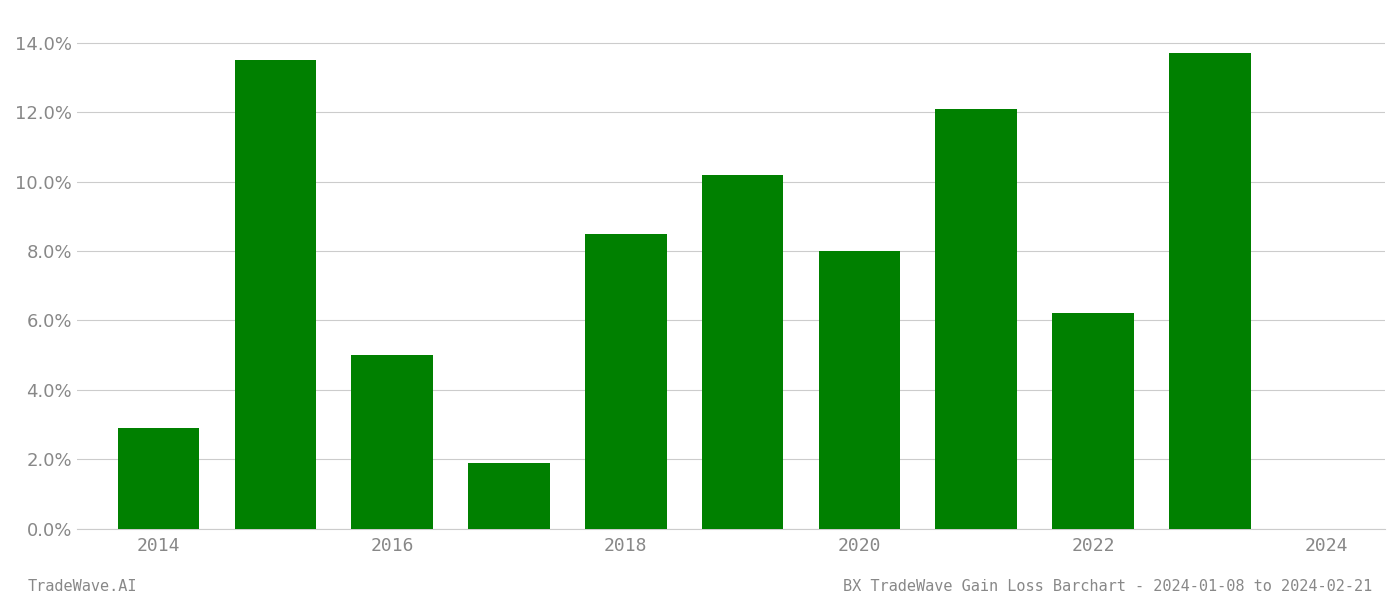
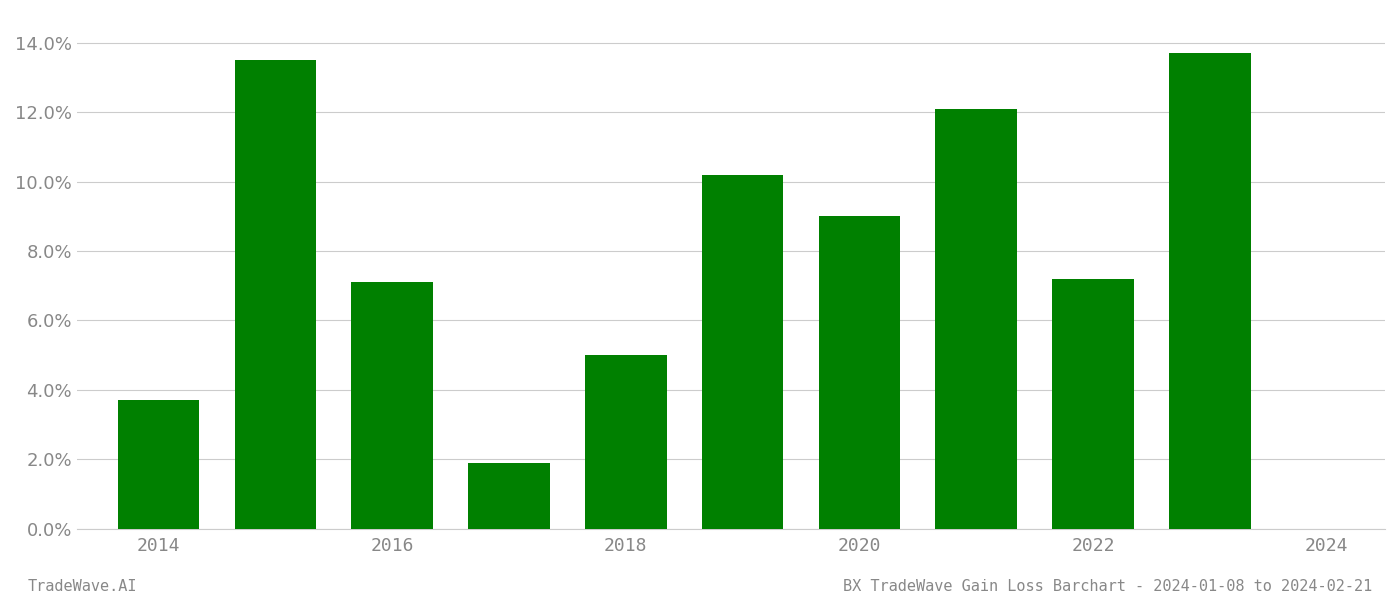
2014: 2.9% -> 3.7%
2016: 5.0% -> 7.1%
2018: 8.5% -> 5.0%
2020: 8.0% -> 9.0%
2022: 6.2% -> 7.2%
